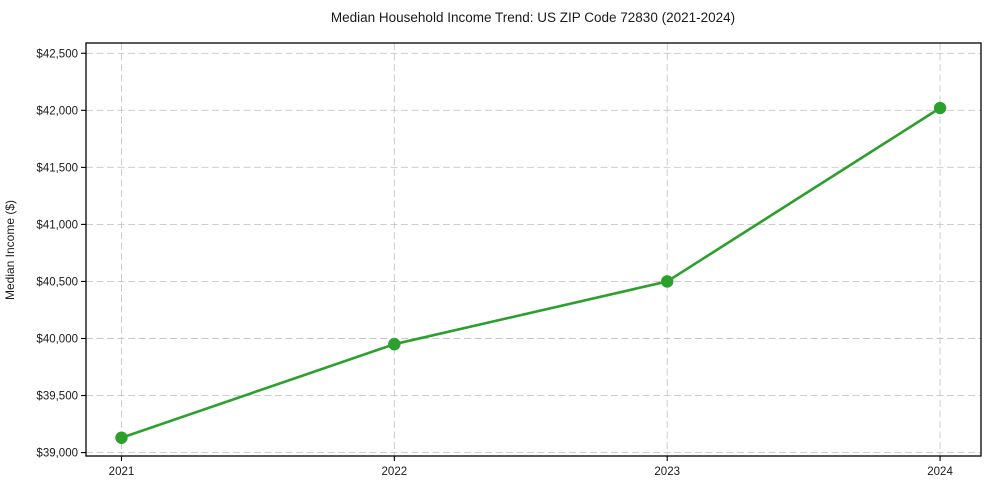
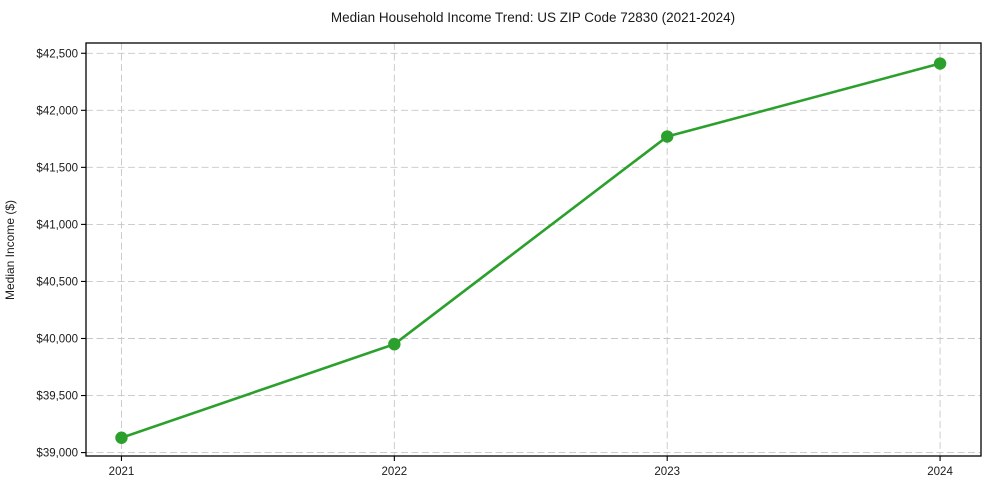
2023: $40500 -> $41770
2024: $42020 -> $42410
